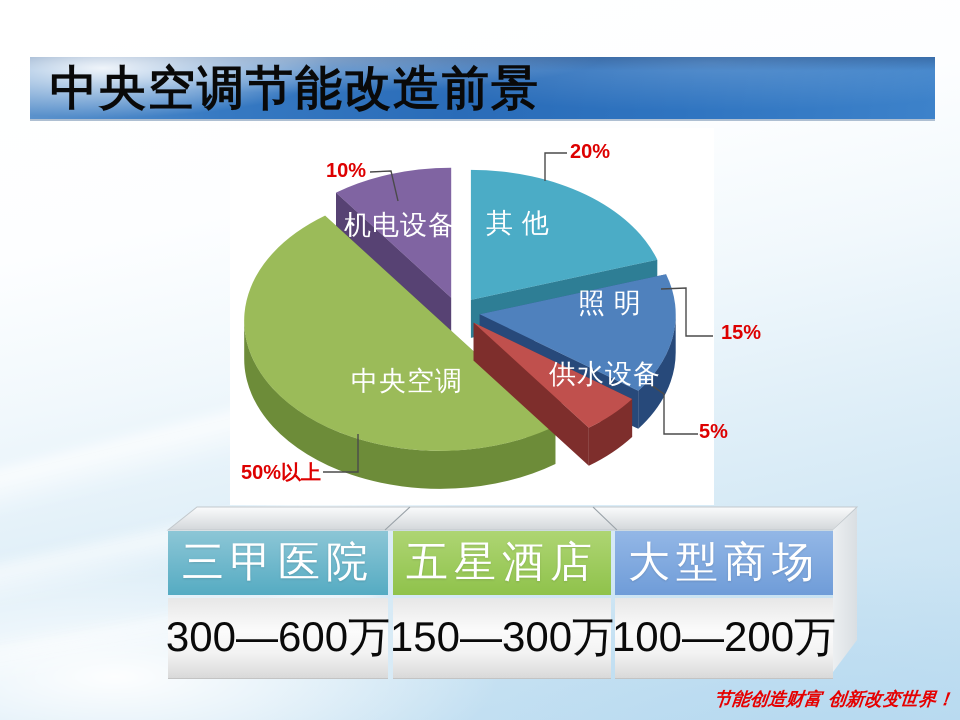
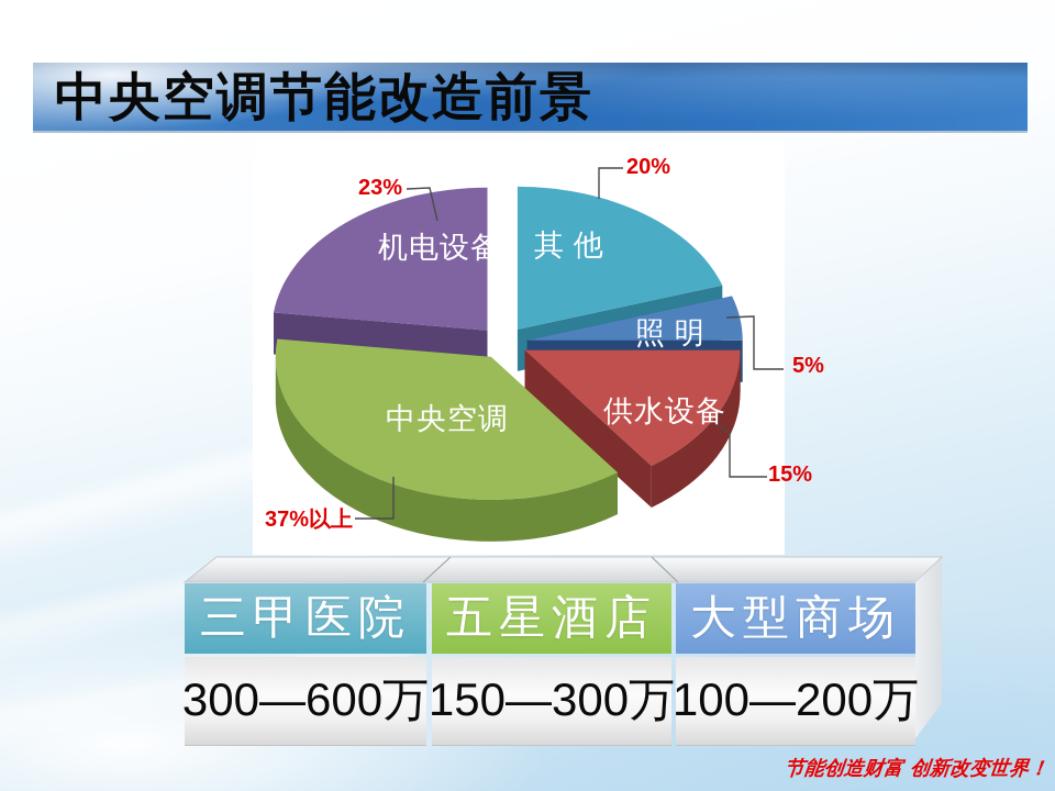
照 明: 15% -> 5%
供水设备: 5% -> 15%
中央空调: 50 -> 37
机电设备: 10% -> 23%
